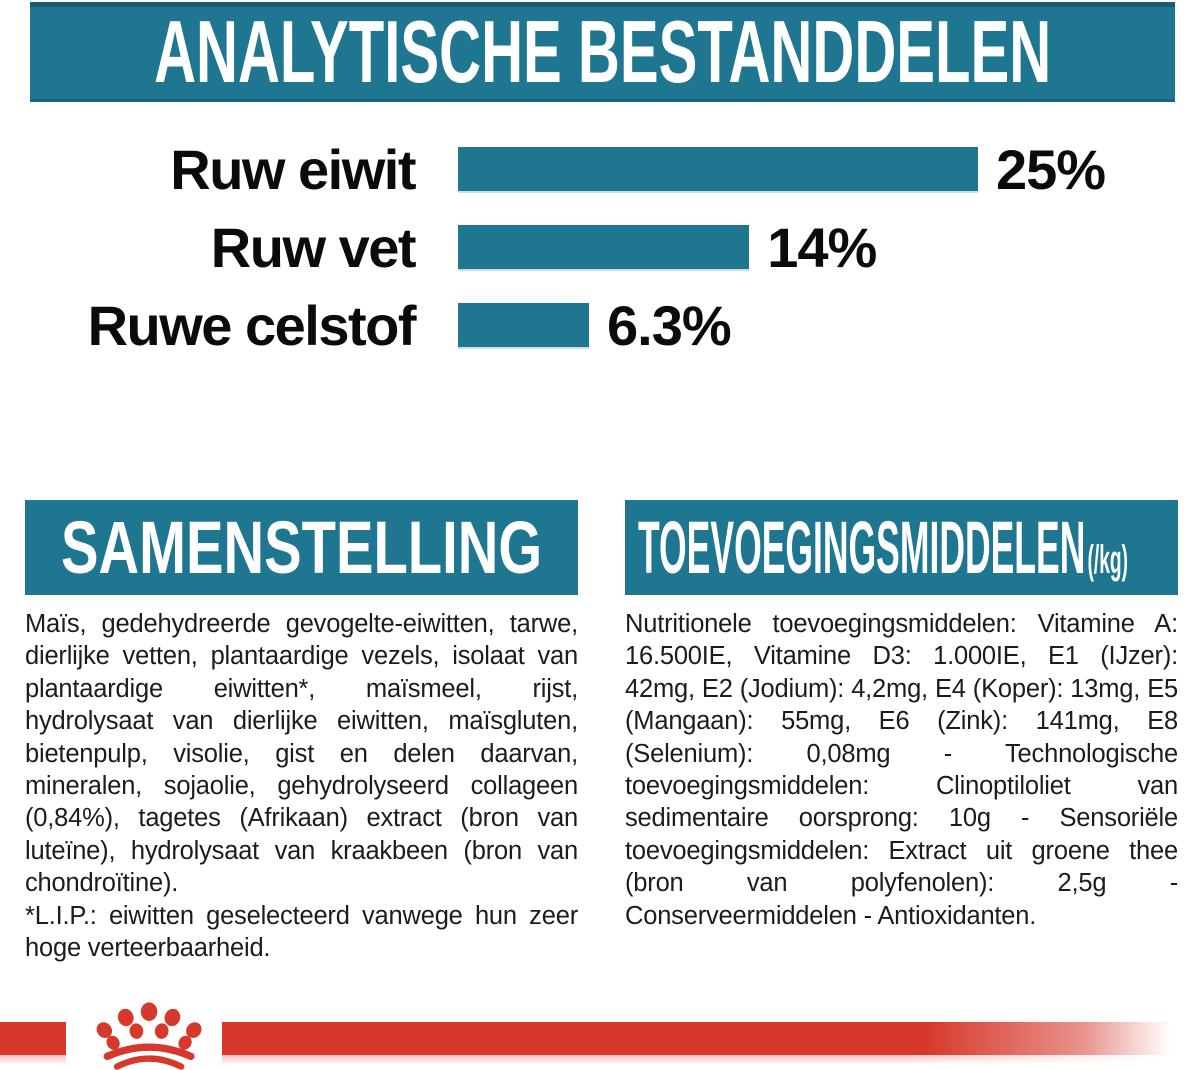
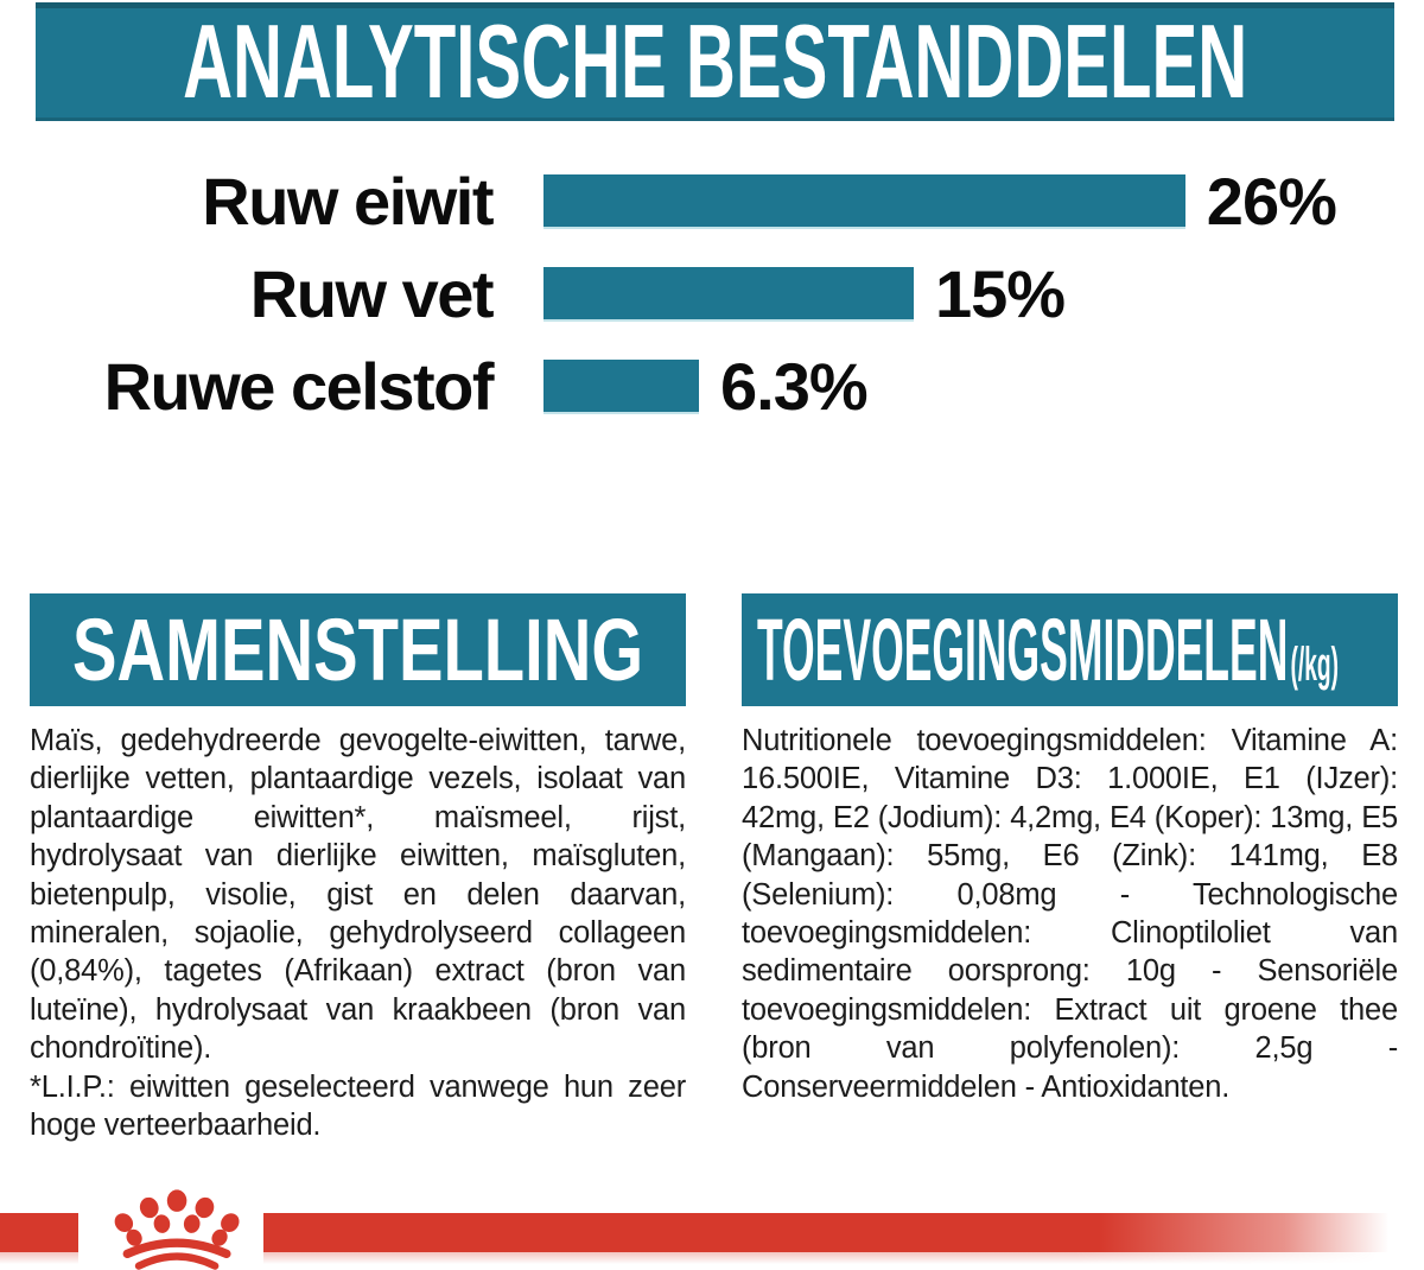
Ruw eiwit: 25% -> 26%
Ruw vet: 14% -> 15%
